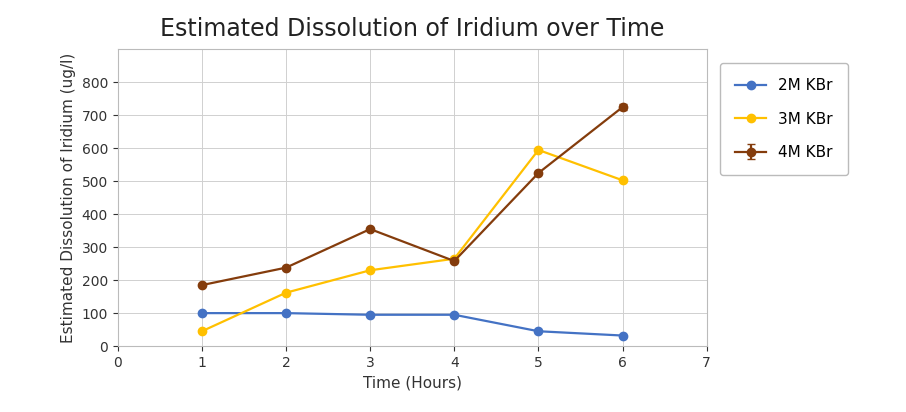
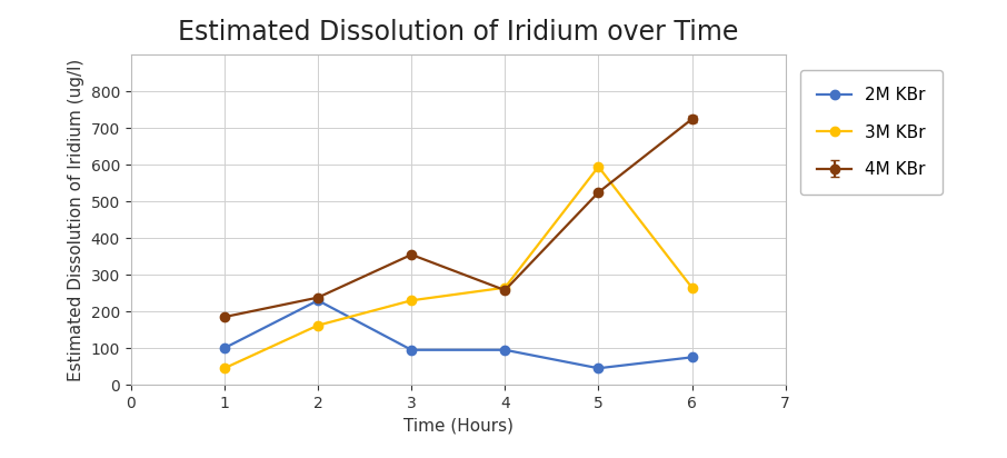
2M KBr/2: 100 -> 230
2M KBr/6: 32 -> 75
3M KBr/6: 503 -> 265
